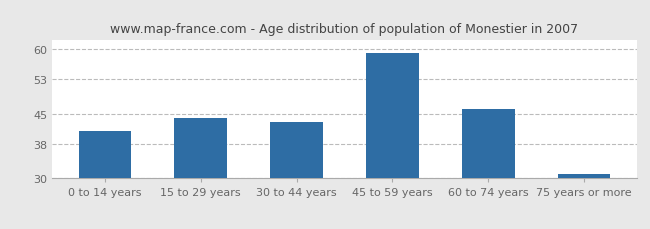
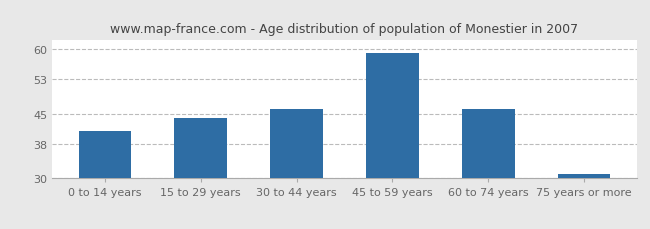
30 to 44 years: 43 -> 46
